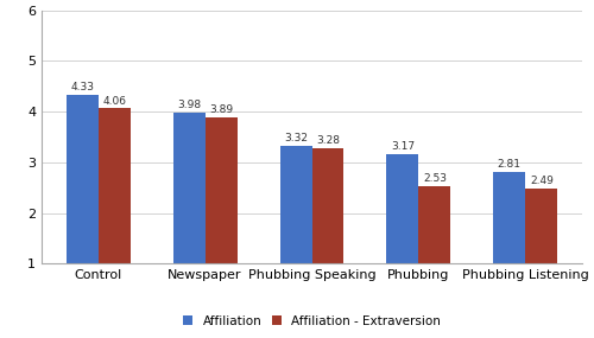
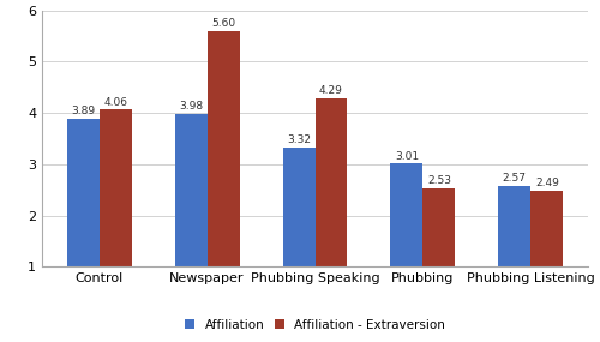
Affiliation/Control: 4.33 -> 3.89
Affiliation - Extraversion/Newspaper: 3.89 -> 5.60
Affiliation - Extraversion/Phubbing Speaking: 3.28 -> 4.29
Affiliation/Phubbing: 3.17 -> 3.01
Affiliation/Phubbing Listening: 2.81 -> 2.57
